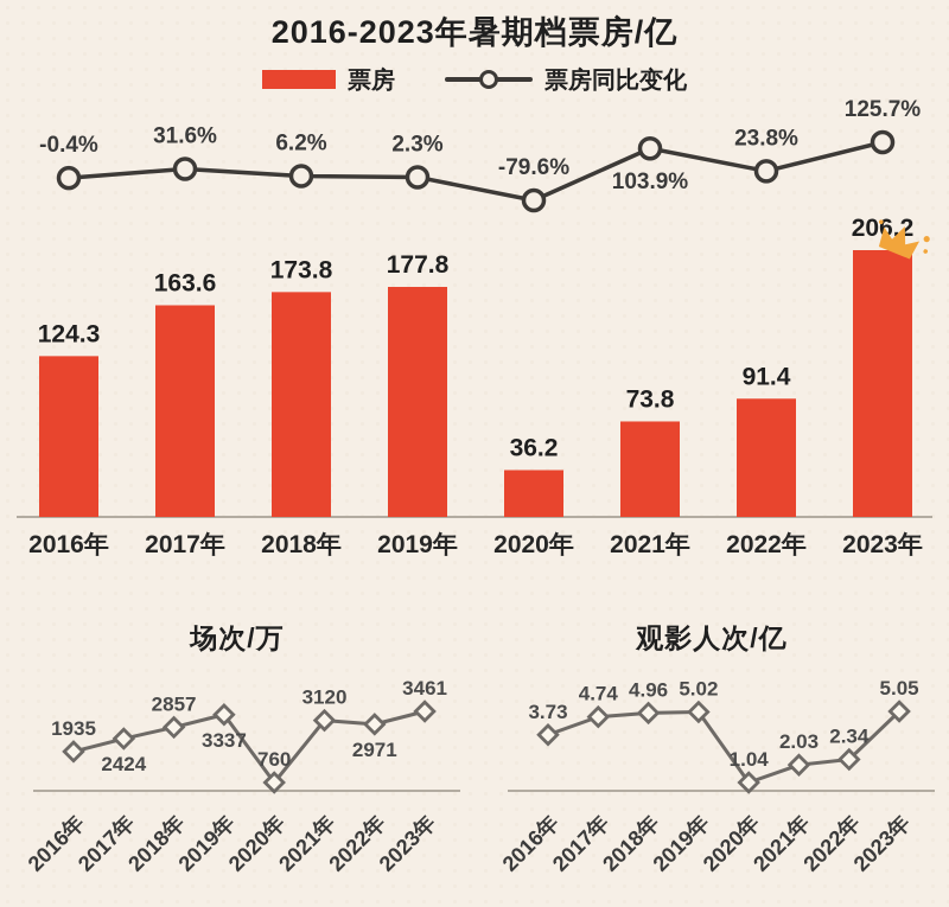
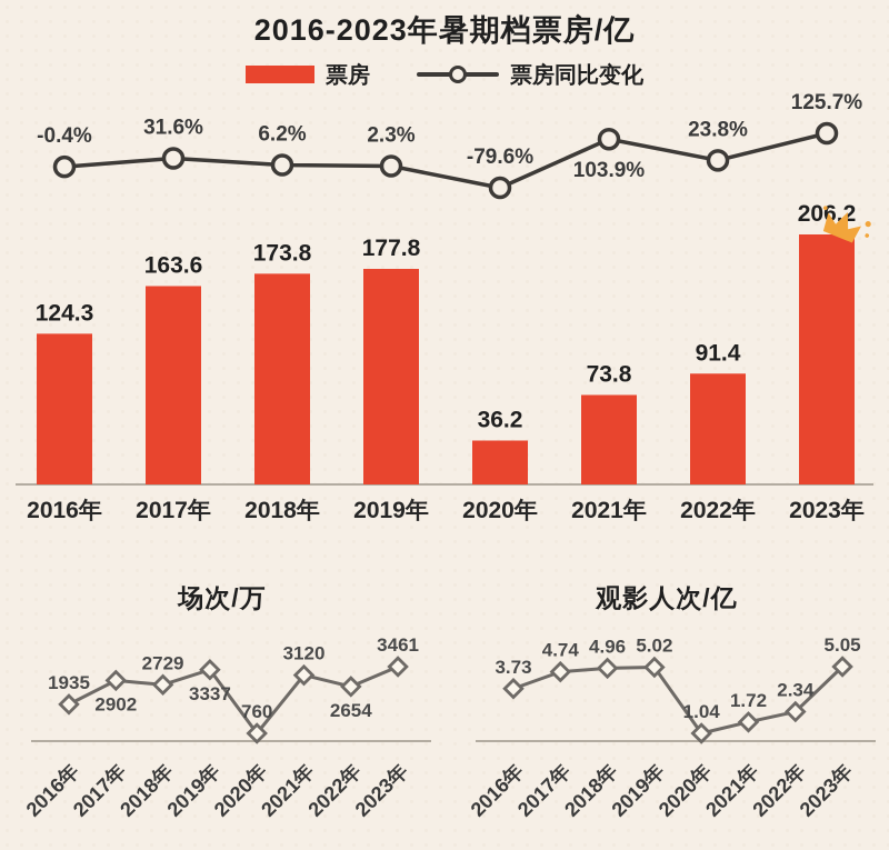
场次/万/2017年: 2424 -> 2902
场次/万/2018年: 2857 -> 2729
场次/万/2022年: 2971 -> 2654
观影人次/亿/2021年: 2.03 -> 1.72
